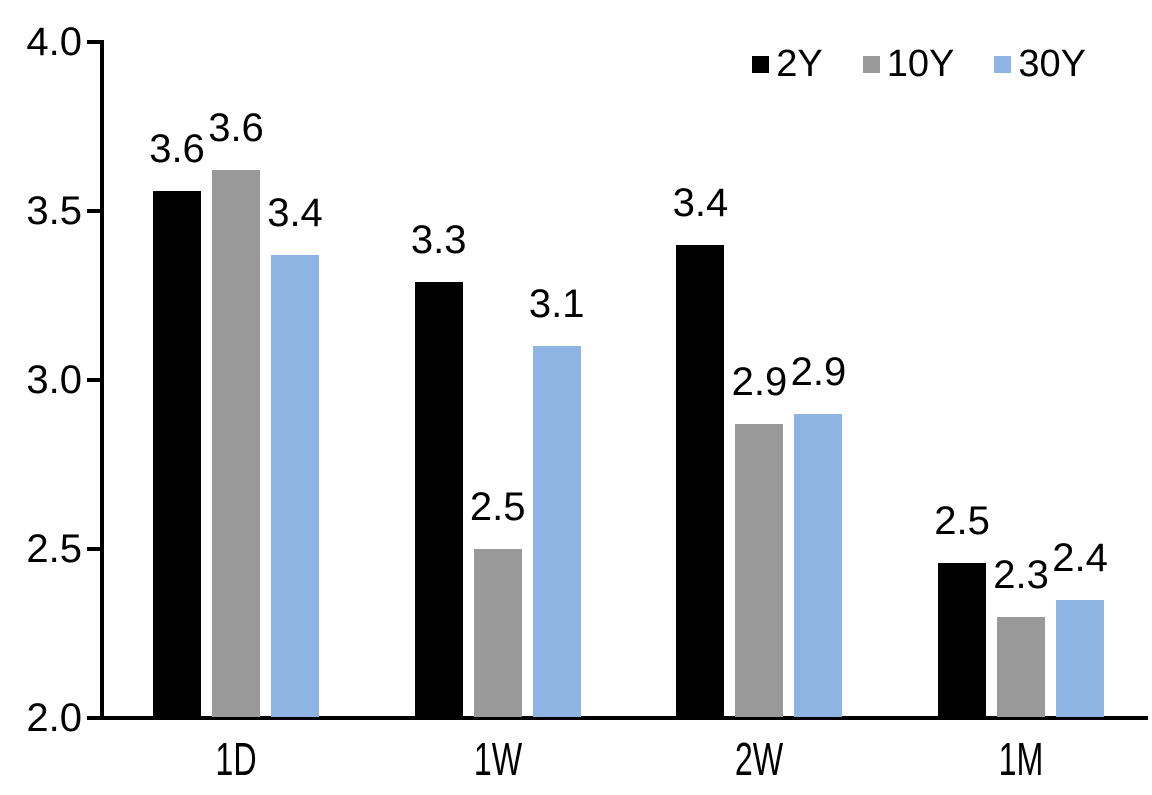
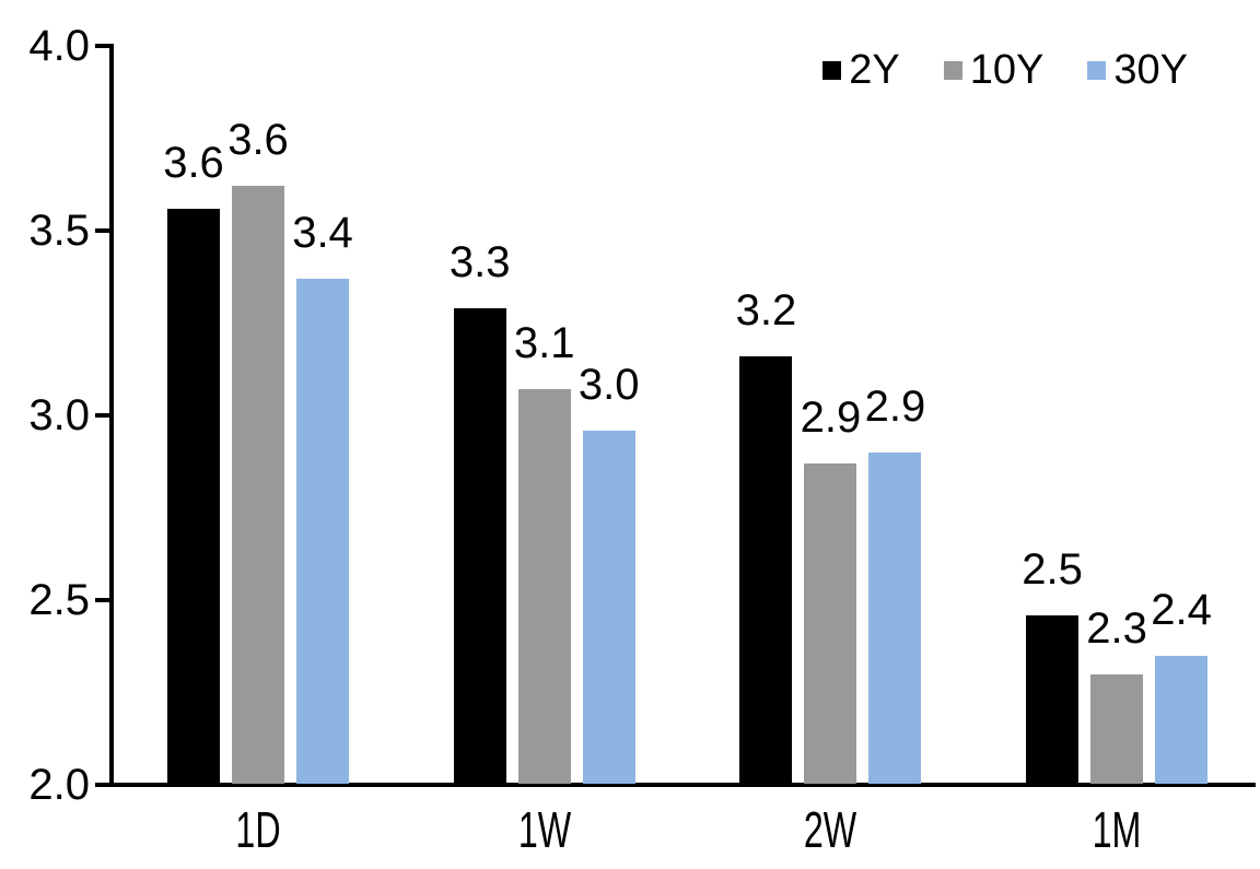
10Y/1W: 2.5 -> 3.1
30Y/1W: 3.1 -> 3.0
2Y/2W: 3.4 -> 3.2
